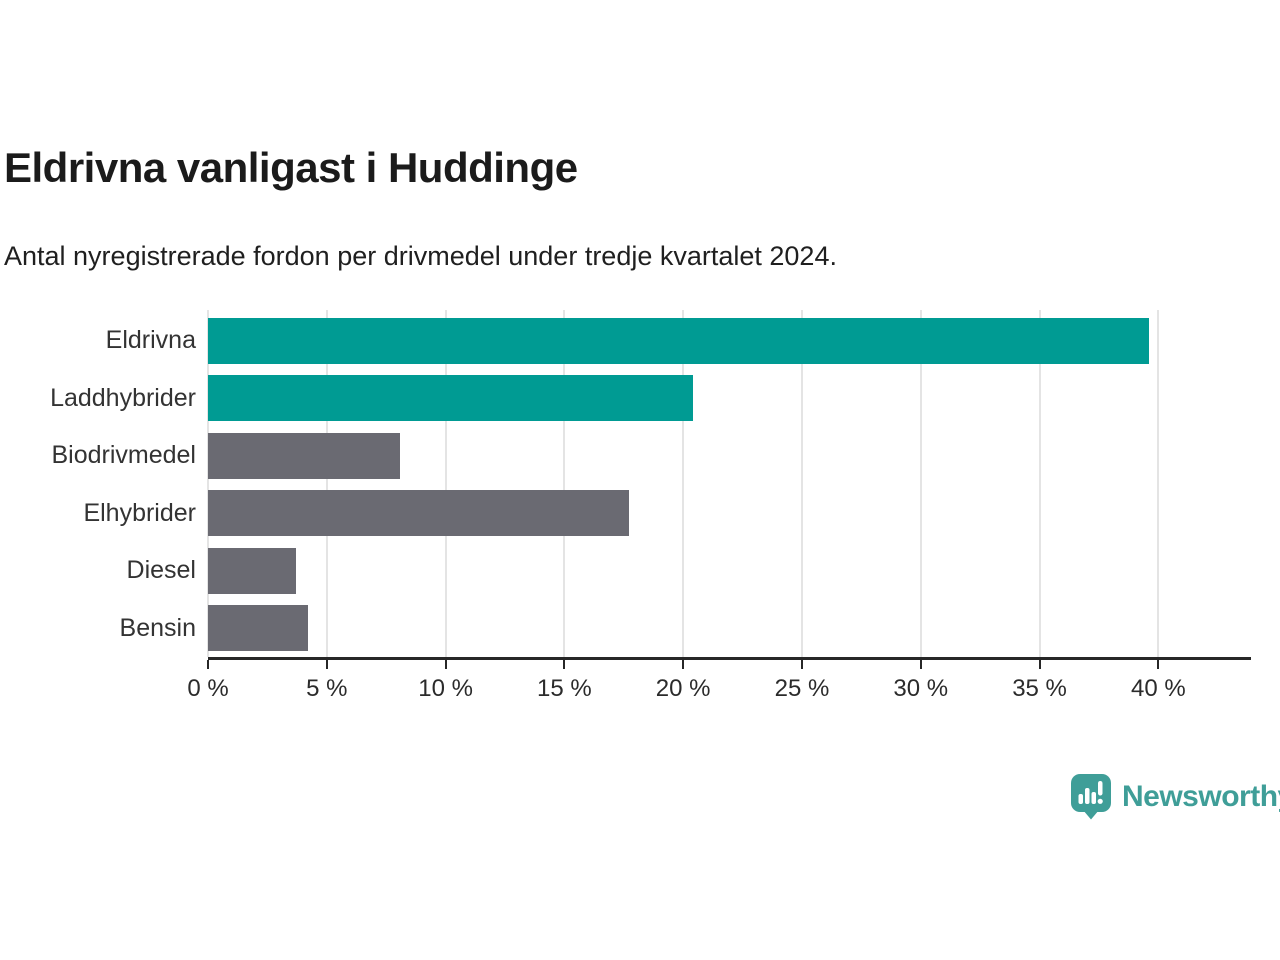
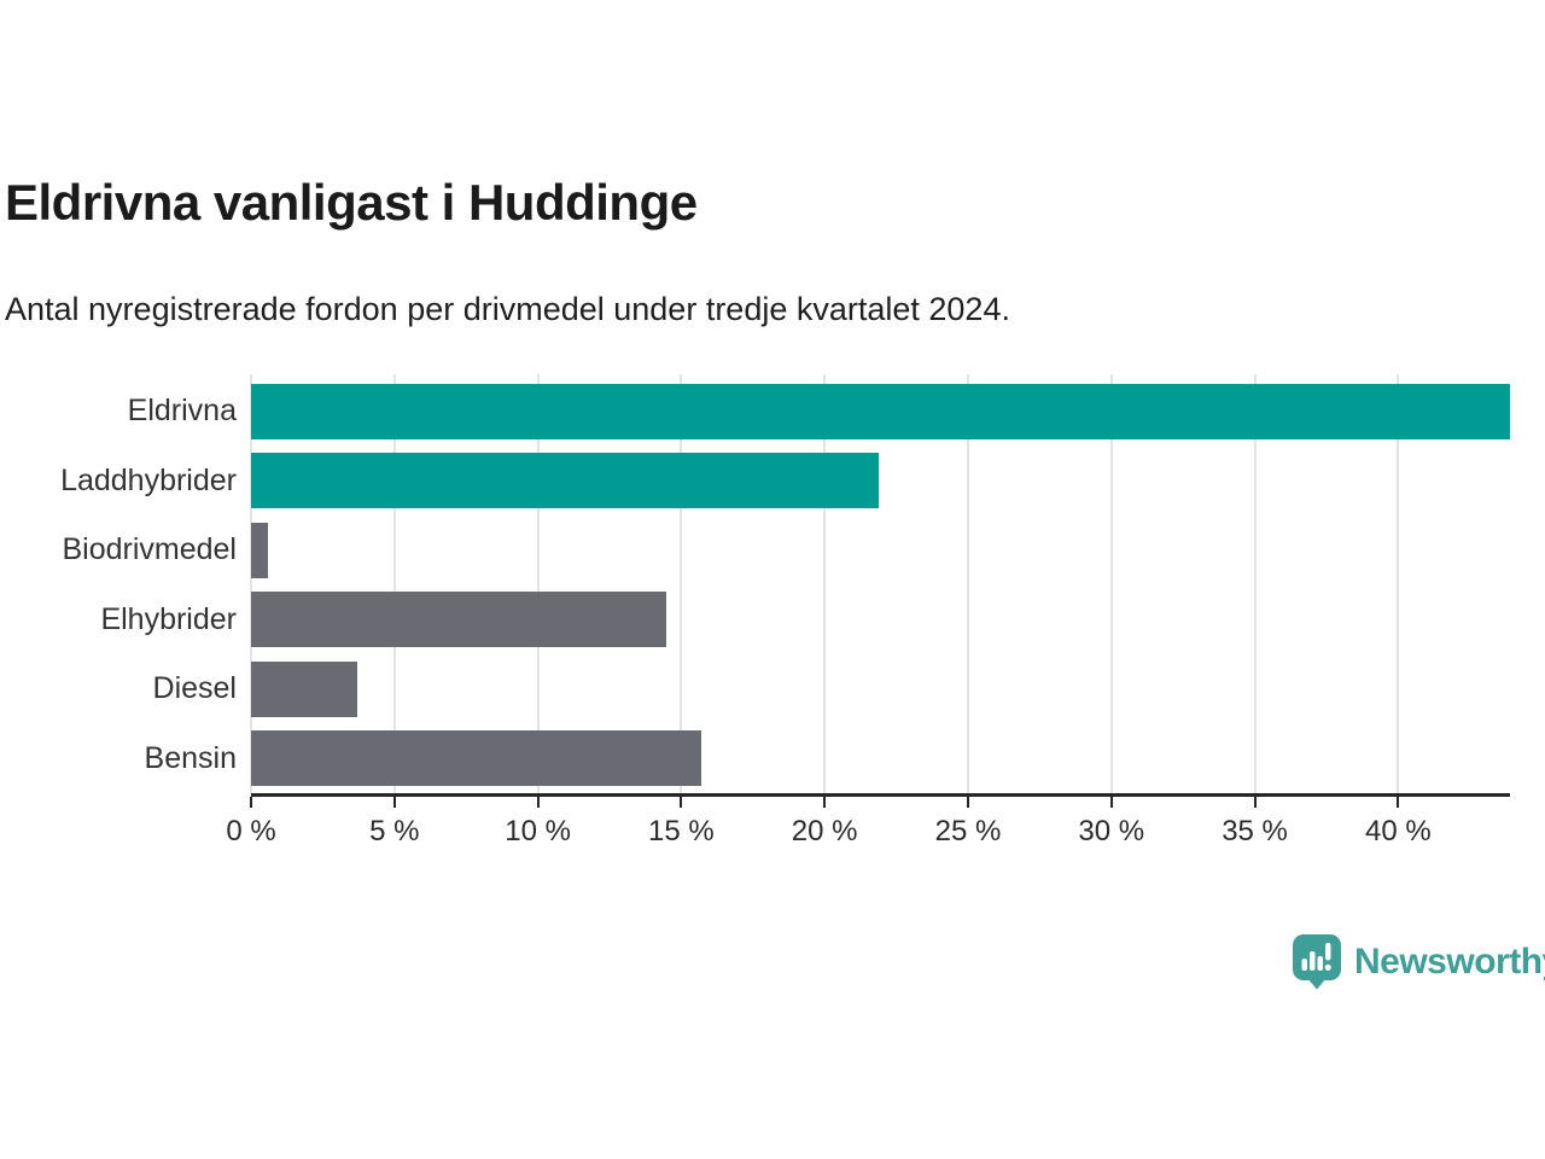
Eldrivna: 39.6% -> 43.9%
Laddhybrider: 20.4% -> 21.9%
Biodrivmedel: 8.1% -> 0.6%
Elhybrider: 17.7% -> 14.5%
Bensin: 4.2% -> 15.7%
